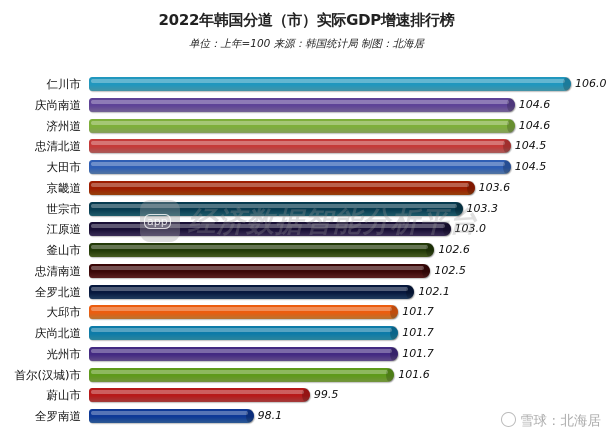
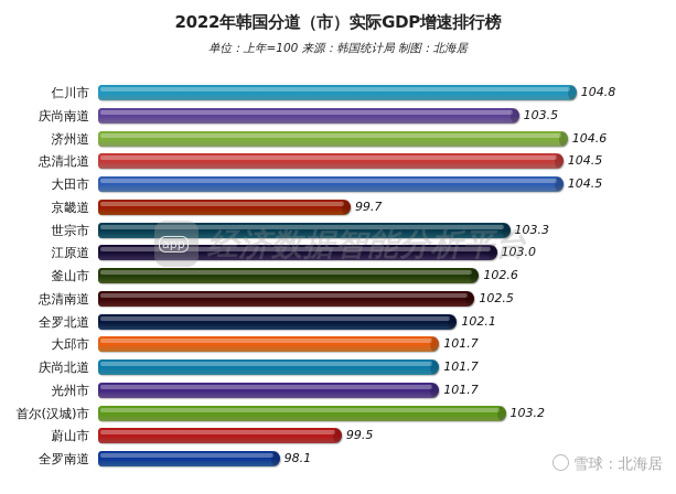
仁川市: 106.0 -> 104.8
庆尚南道: 104.6 -> 103.5
京畿道: 103.6 -> 99.7
首尔(汉城)市: 101.6 -> 103.2
